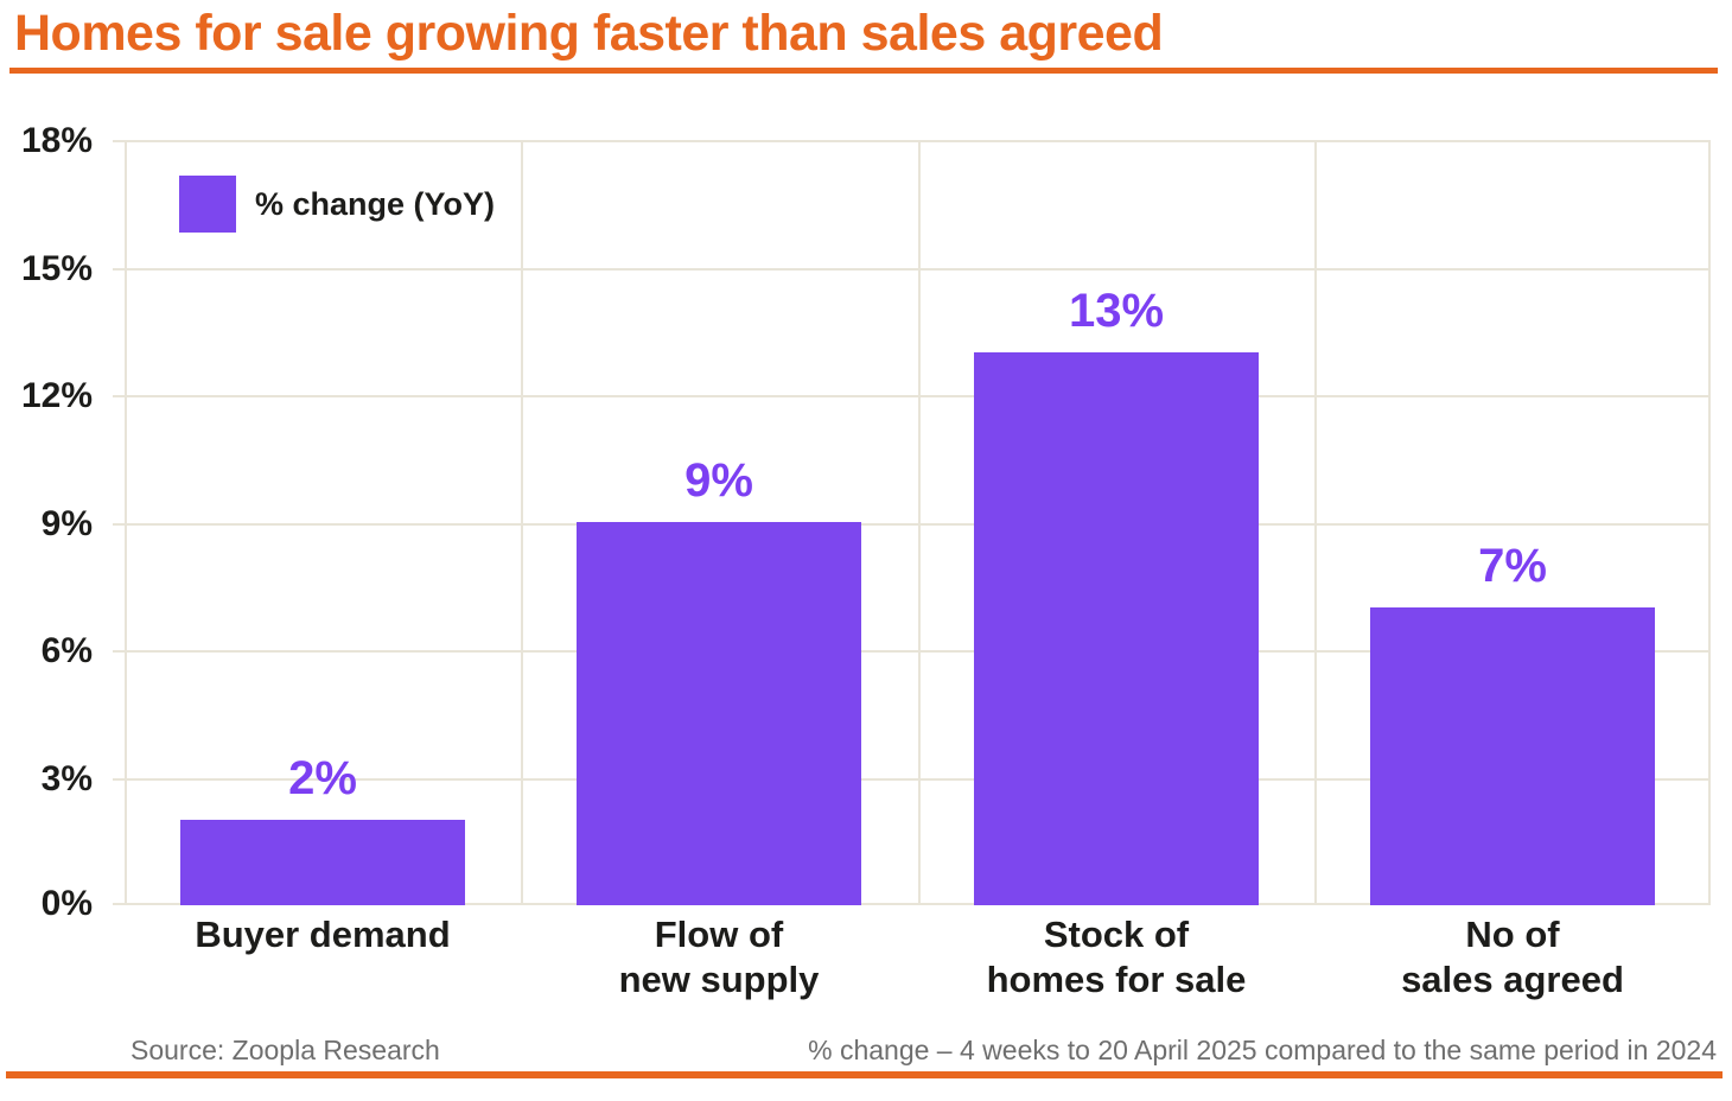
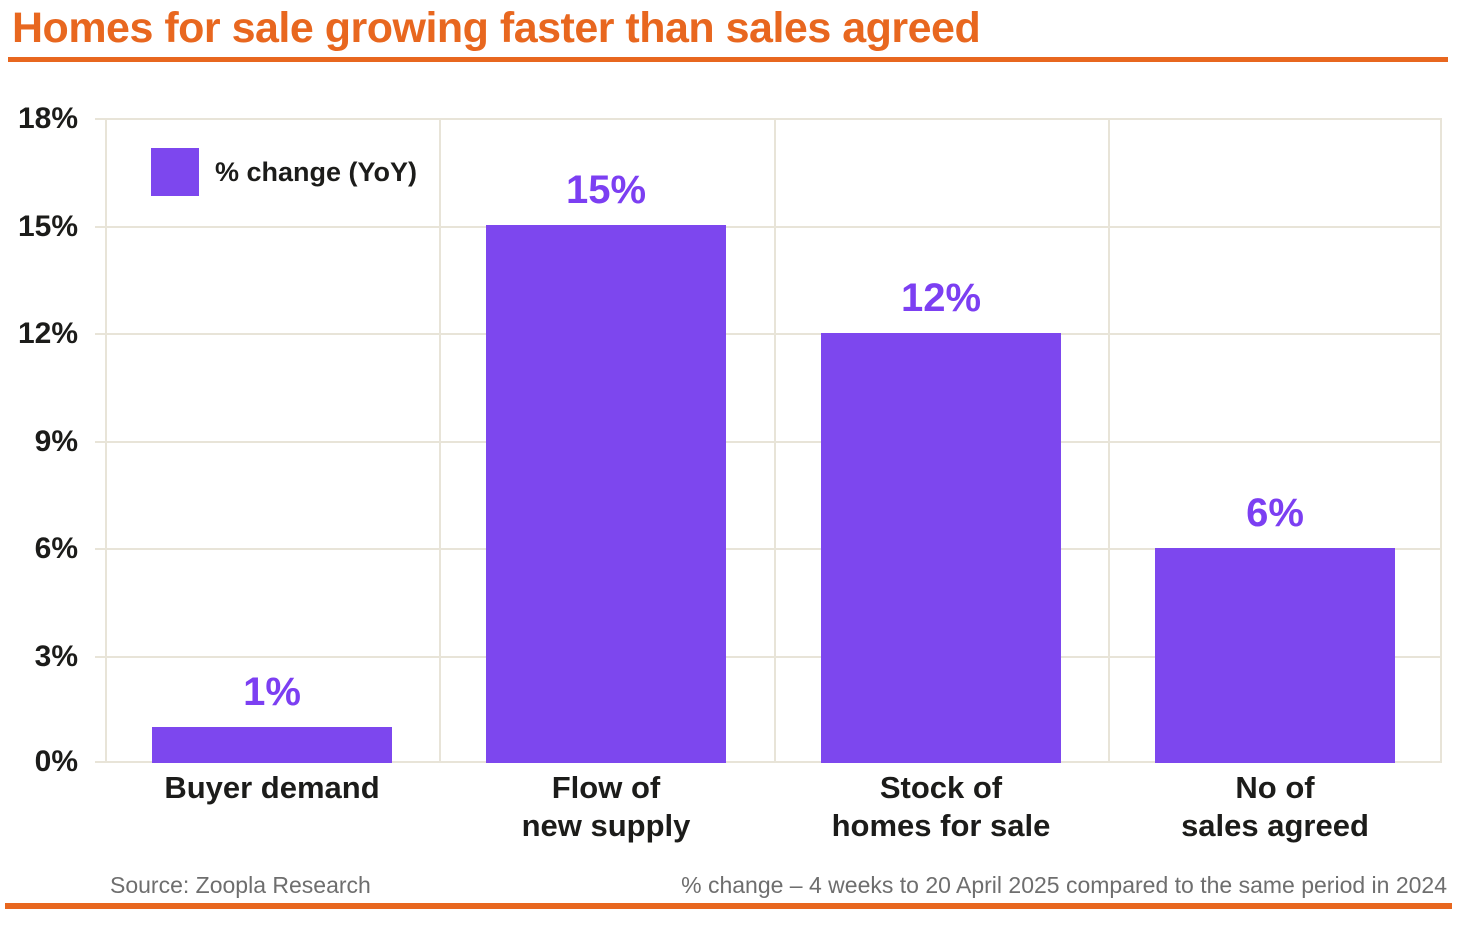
Buyer demand: 2% -> 1%
Flow of new supply: 9% -> 15%
Stock of homes for sale: 13% -> 12%
No of sales agreed: 7% -> 6%
